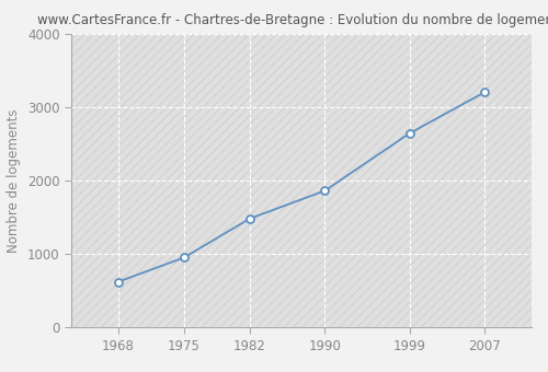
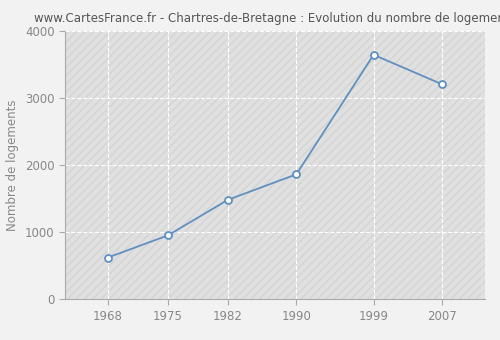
1999: 2640 -> 3640
